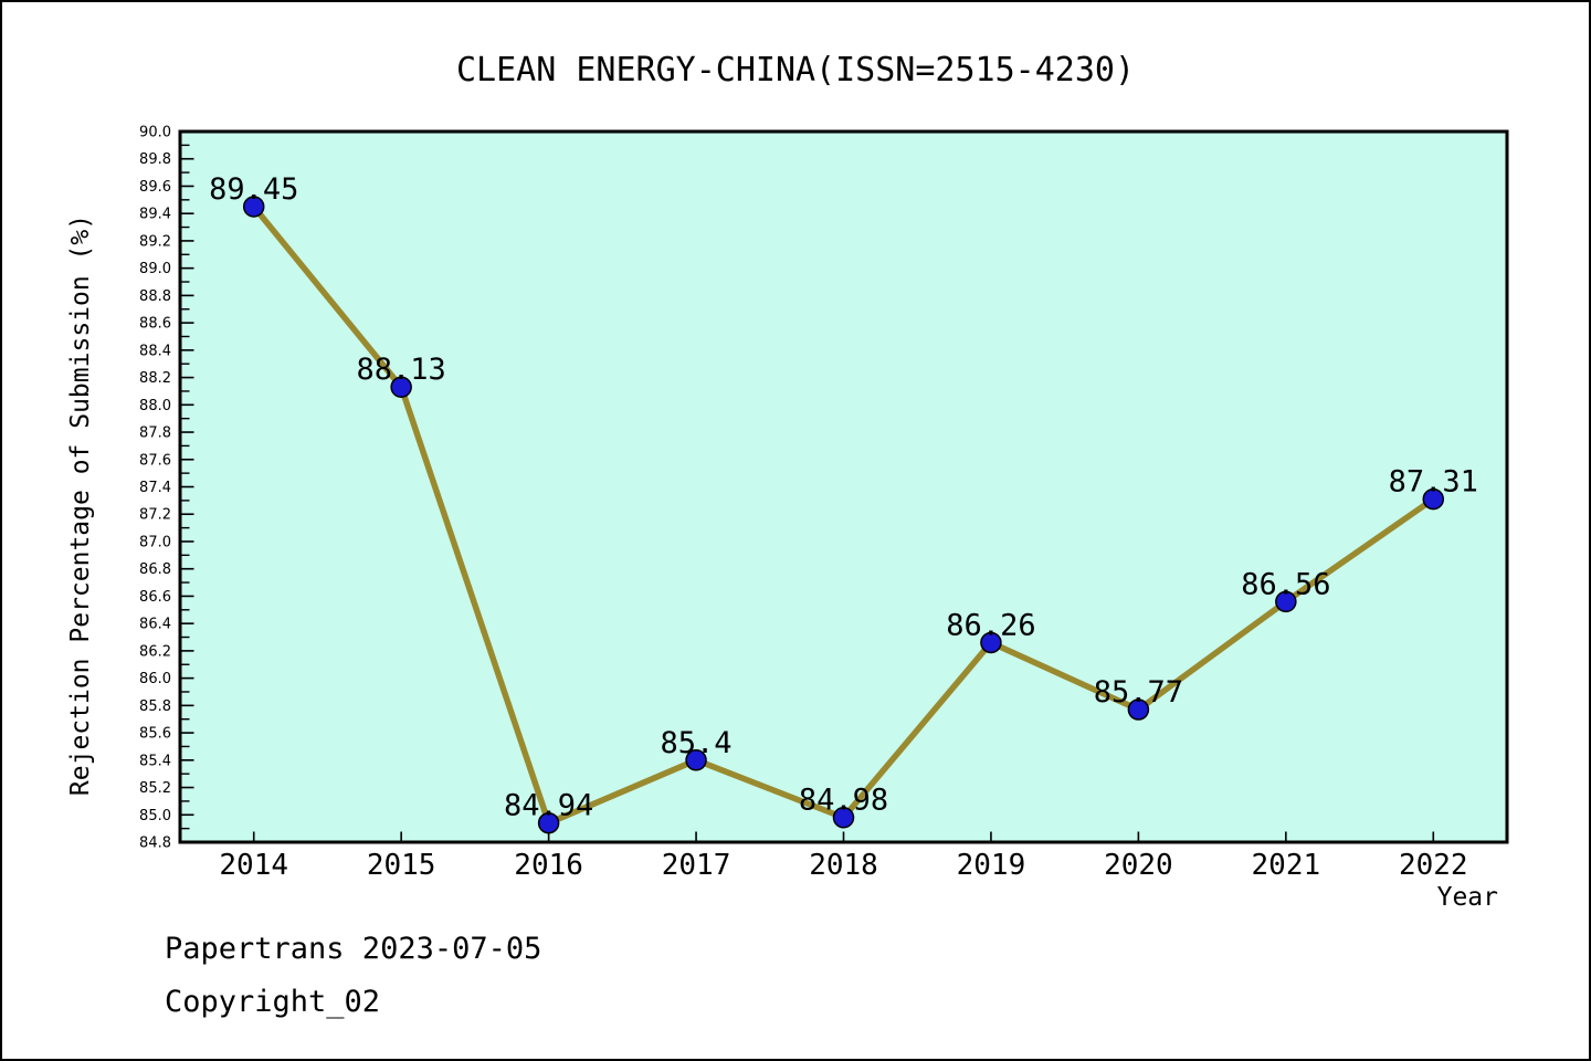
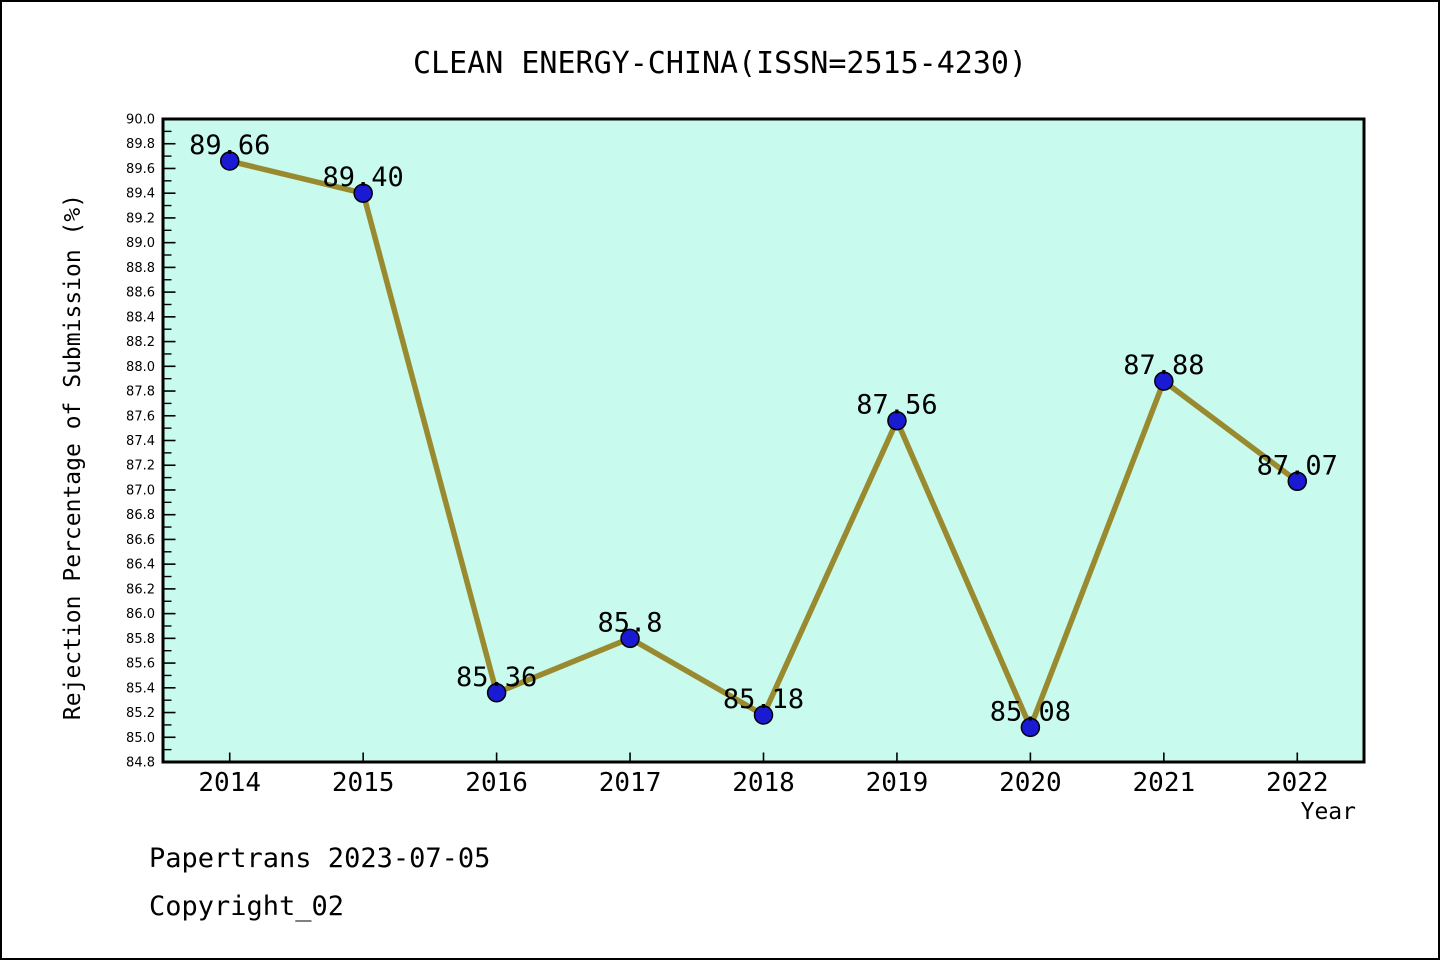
2014: 89.45 -> 89.66
2015: 88.13 -> 89.40
2016: 84.94 -> 85.36
2017: 85.4 -> 85.8
2018: 84.98 -> 85.18
2019: 86.26 -> 87.56
2020: 85.77 -> 85.08
2021: 86.56 -> 87.88
2022: 87.31 -> 87.07
